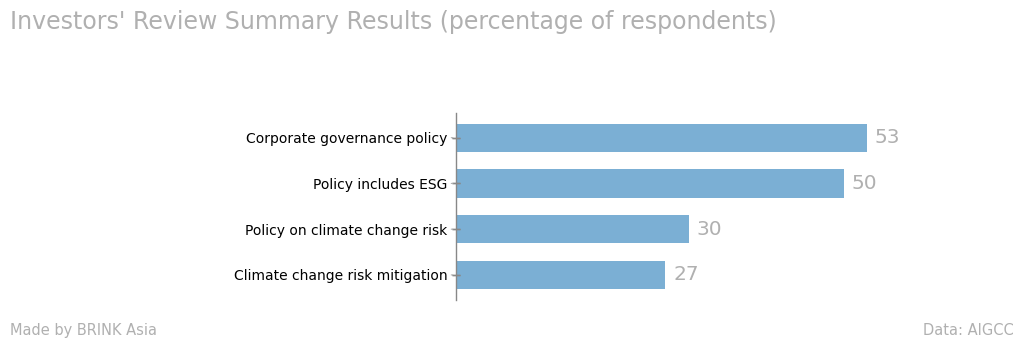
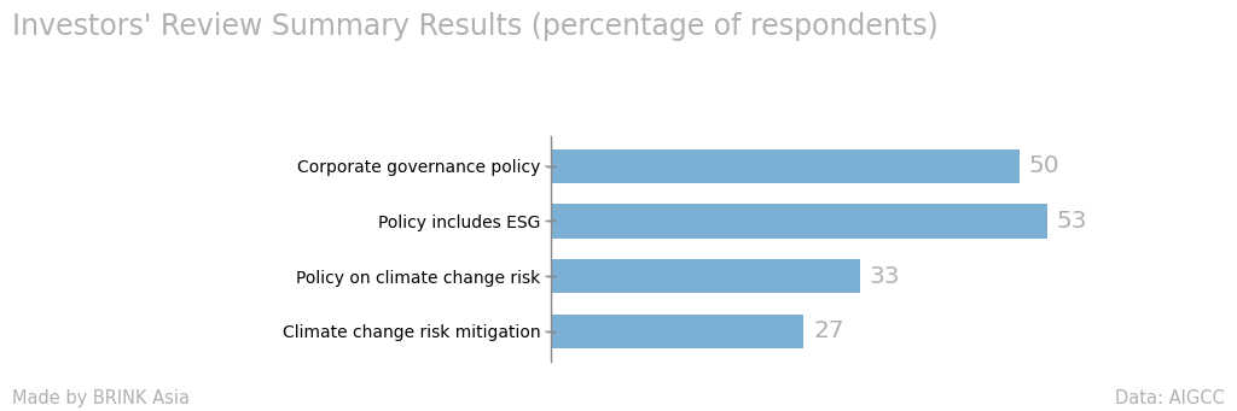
Corporate governance policy: 53 -> 50
Policy includes ESG: 50 -> 53
Policy on climate change risk: 30 -> 33
